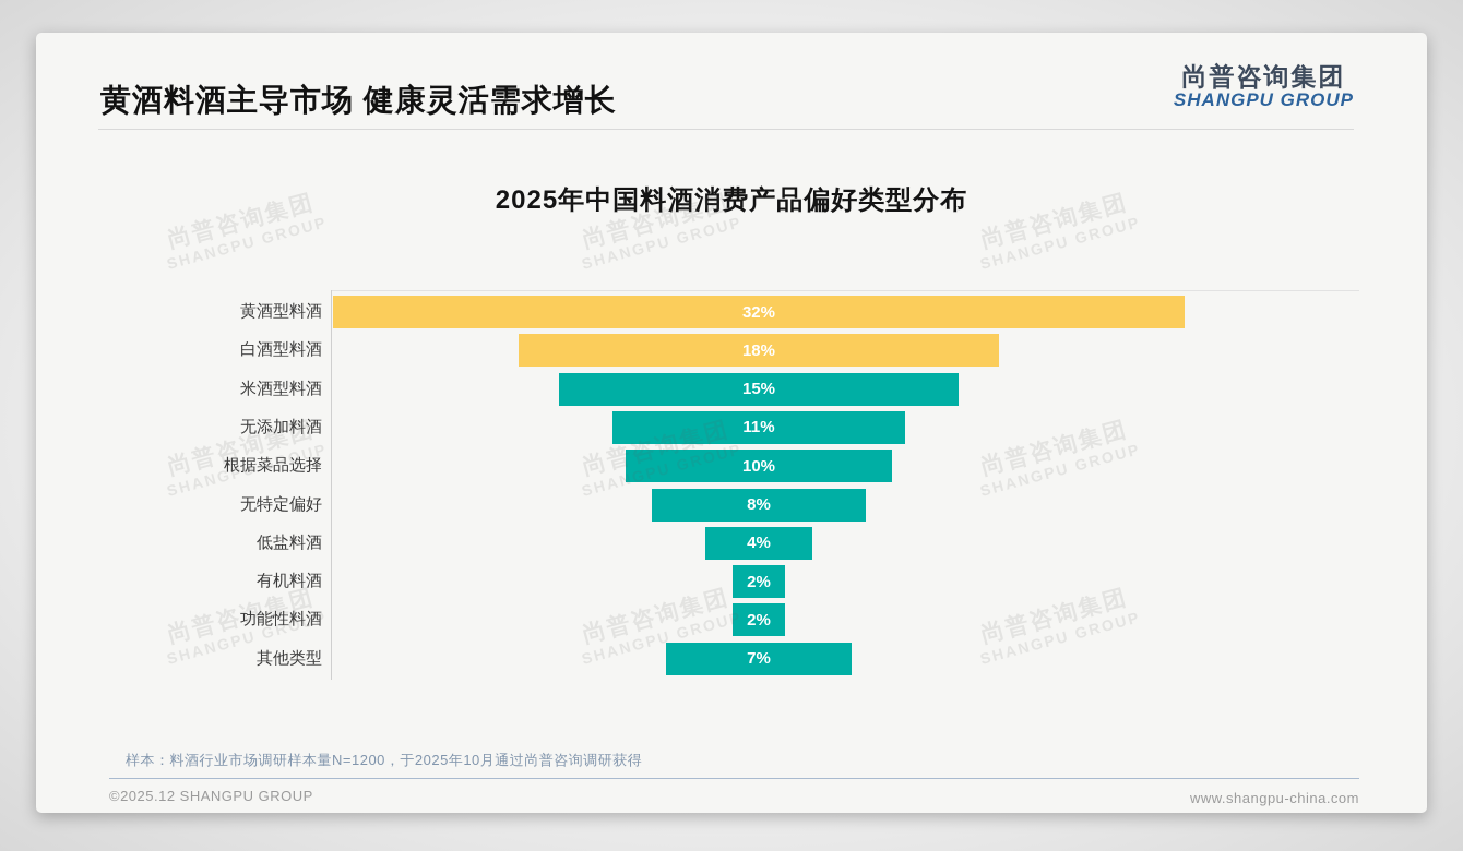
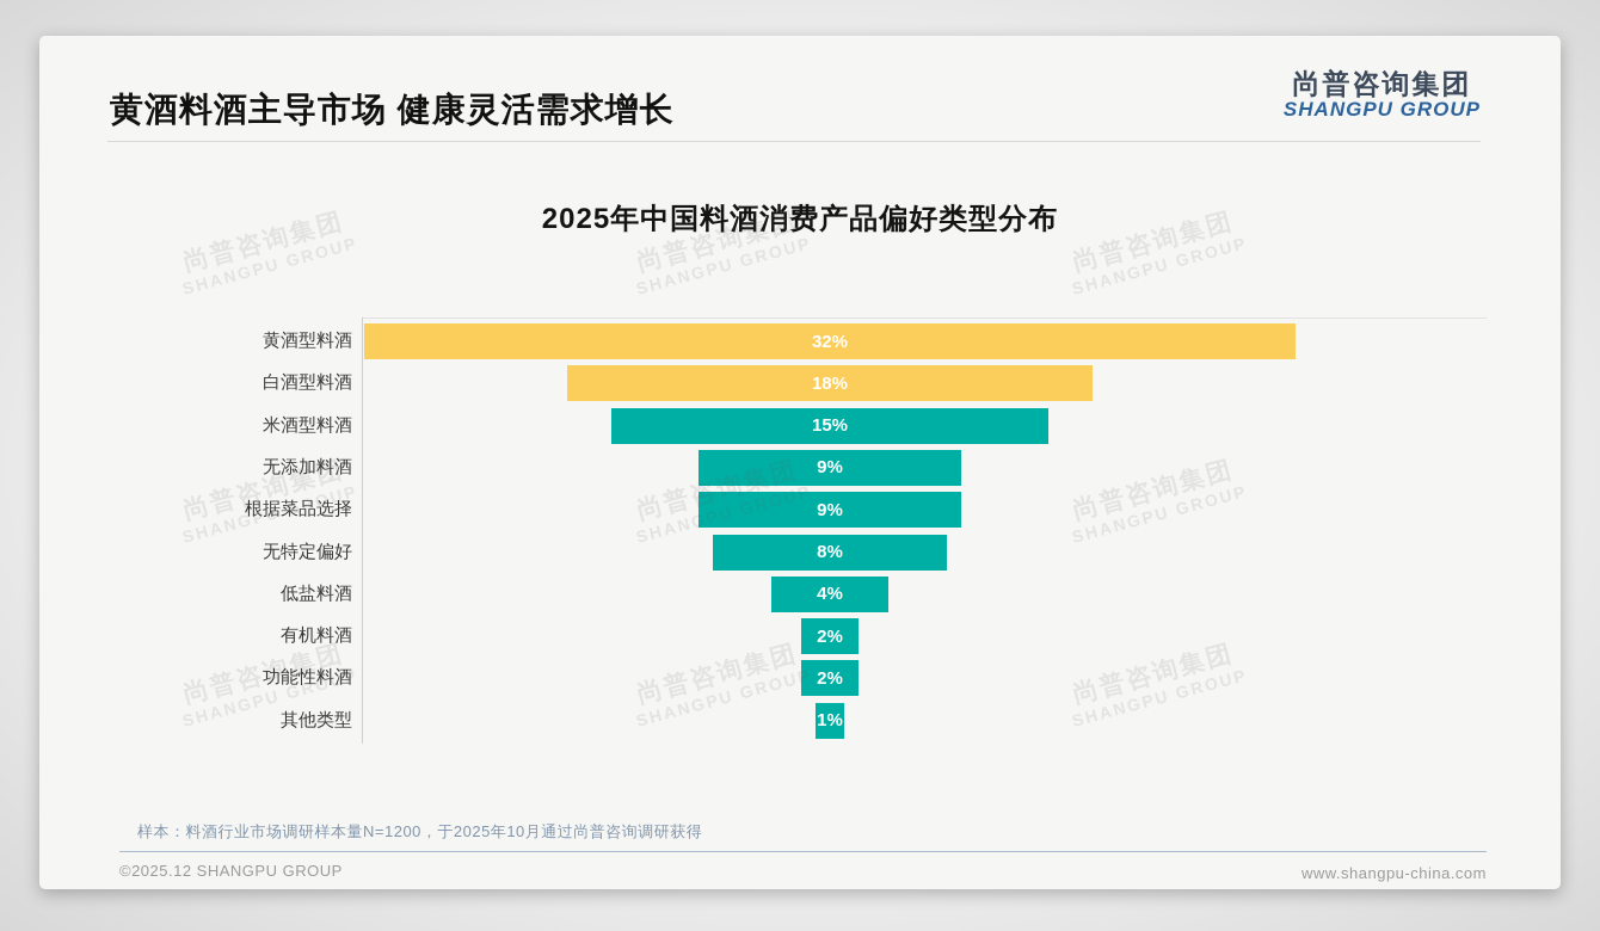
无添加料酒: 11% -> 9%
根据菜品选择: 10% -> 9%
其他类型: 7% -> 1%
